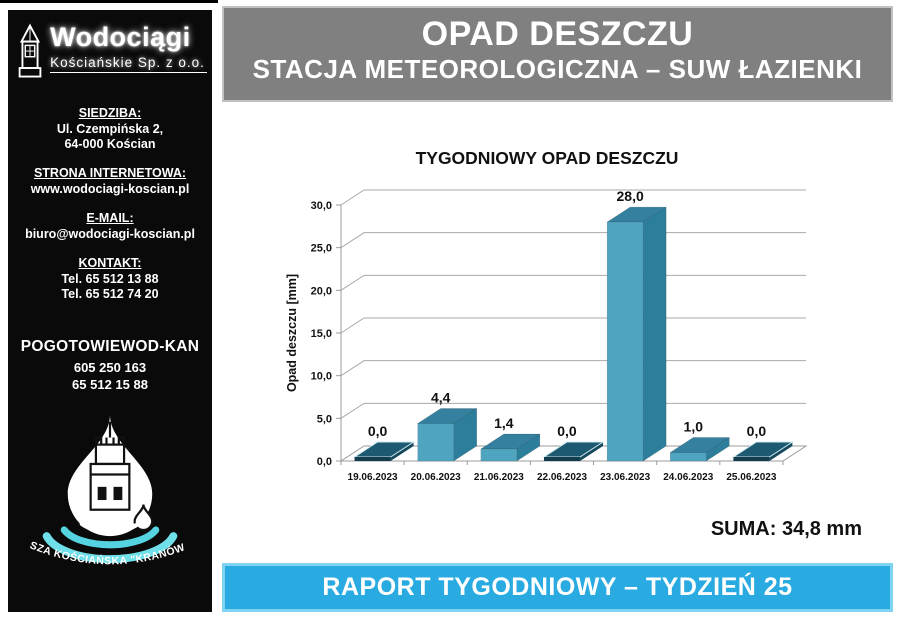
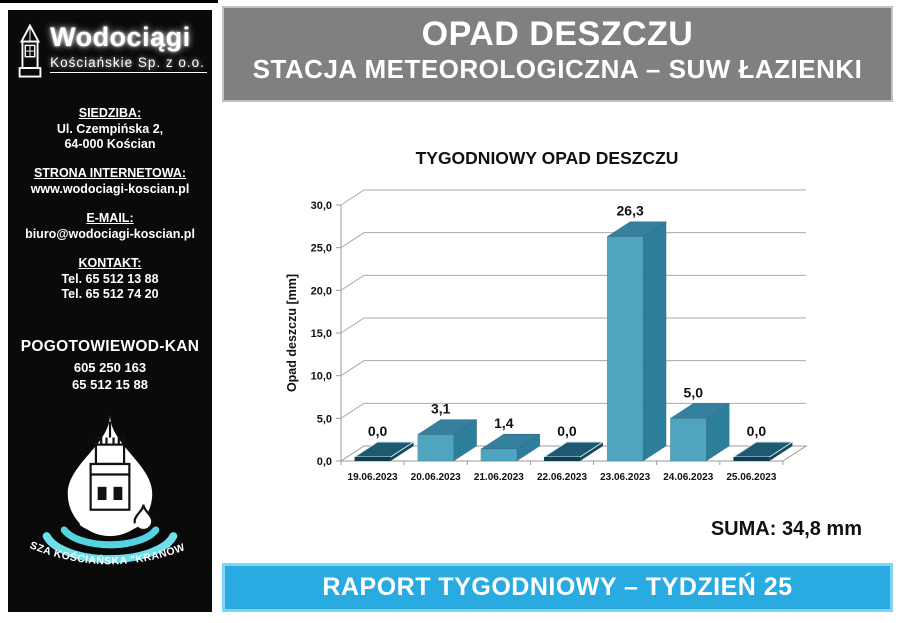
20.06.2023: 4,4 -> 3,1
23.06.2023: 28,0 -> 26,3
24.06.2023: 1,0 -> 5,0
